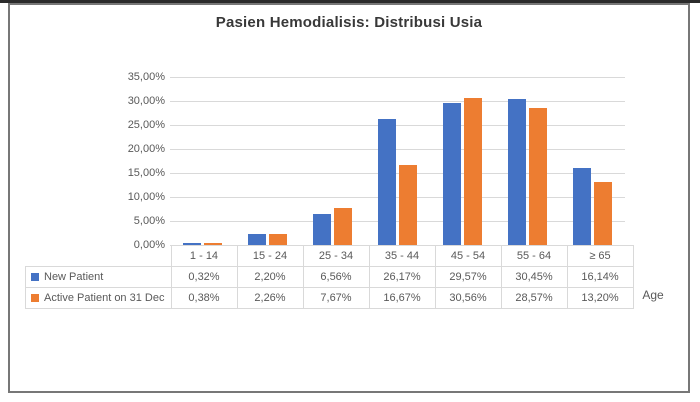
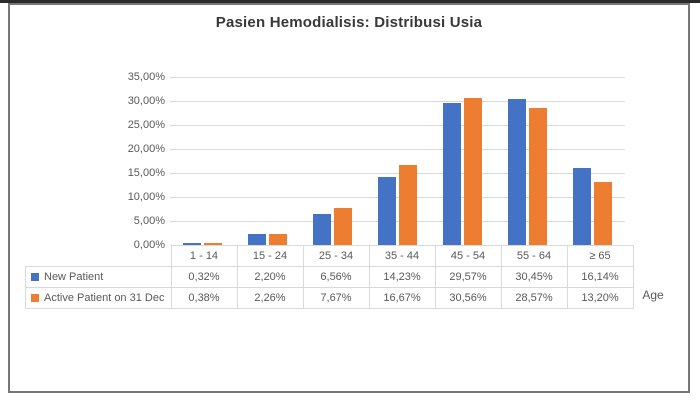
New Patient/35 - 44: 26,17% -> 14,23%
